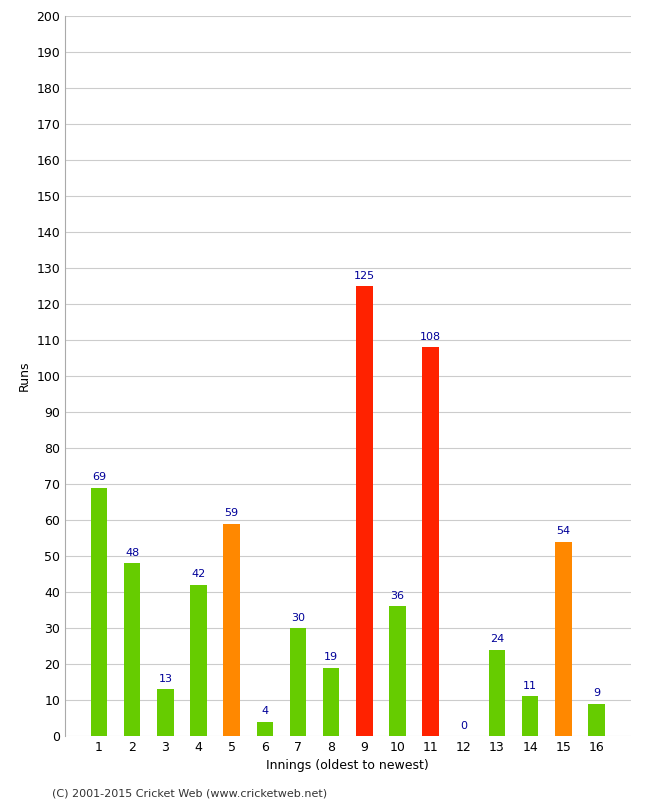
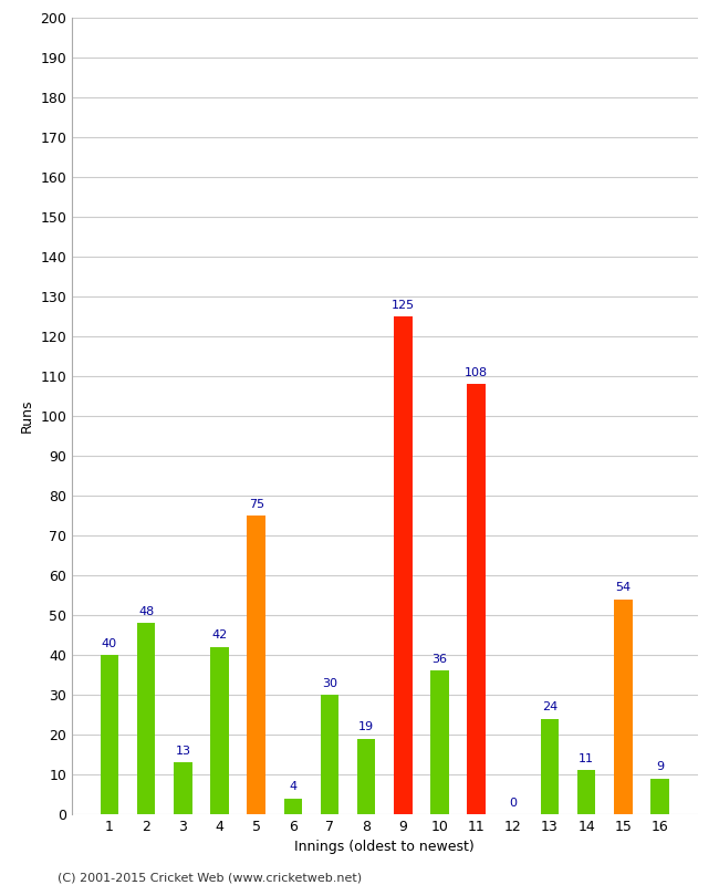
1: 69 -> 40
5: 59 -> 75
